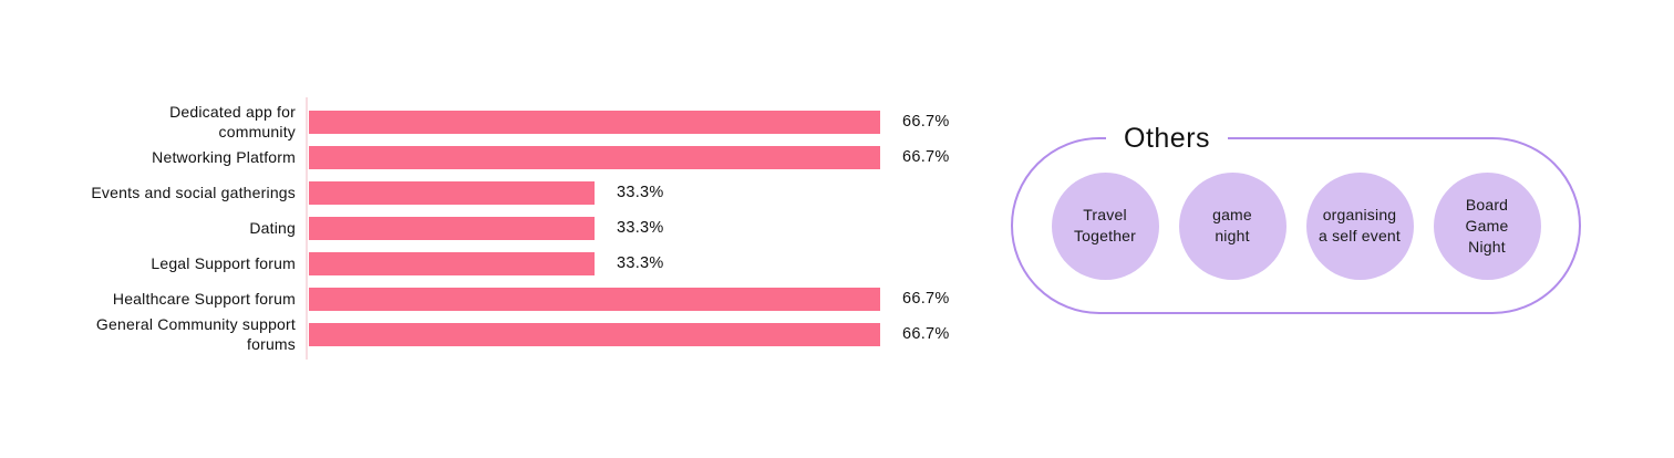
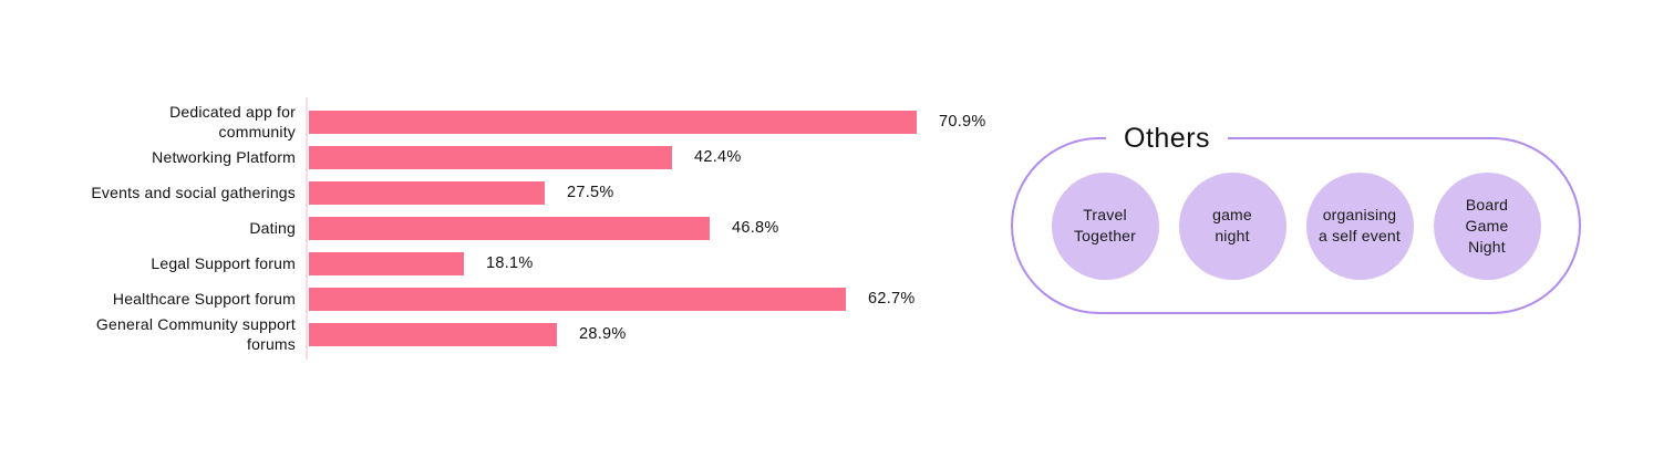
Dedicated app for community: 66.7% -> 70.9%
Networking Platform: 66.7% -> 42.4%
Events and social gatherings: 33.3% -> 27.5%
Dating: 33.3% -> 46.8%
Legal Support forum: 33.3% -> 18.1%
Healthcare Support forum: 66.7% -> 62.7%
General Community support forums: 66.7% -> 28.9%
